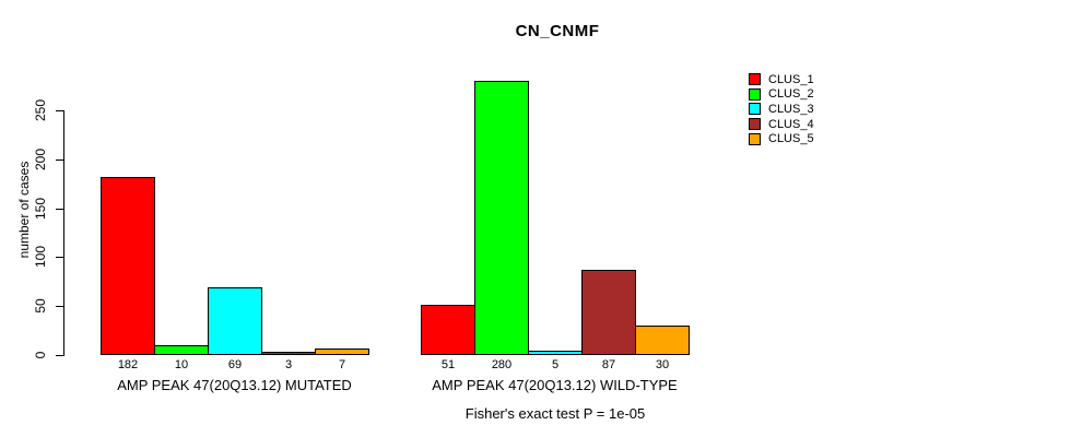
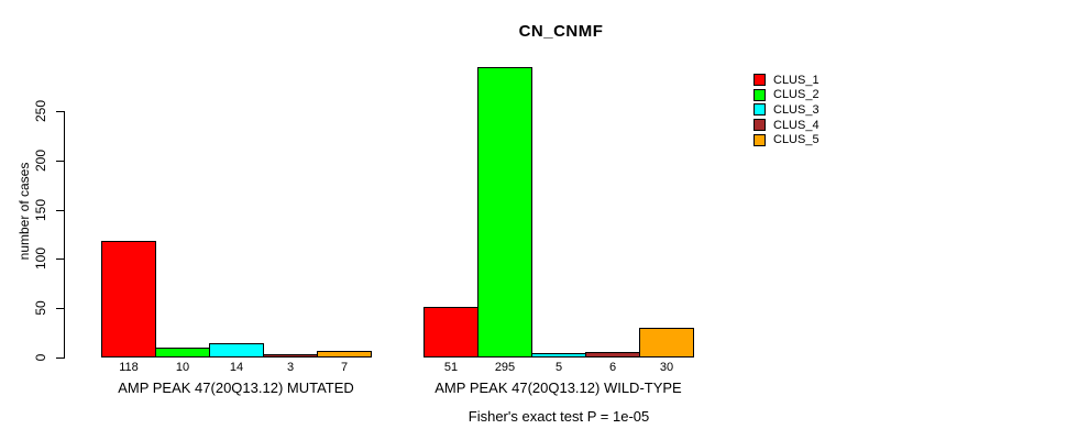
CLUS_1/AMP PEAK 47(20Q13.12) MUTATED: 182 -> 118
CLUS_3/AMP PEAK 47(20Q13.12) MUTATED: 69 -> 14
CLUS_2/AMP PEAK 47(20Q13.12) WILD-TYPE: 280 -> 295
CLUS_4/AMP PEAK 47(20Q13.12) WILD-TYPE: 87 -> 6
